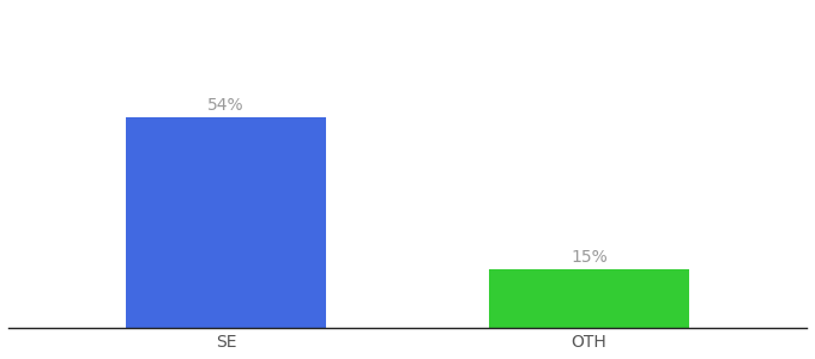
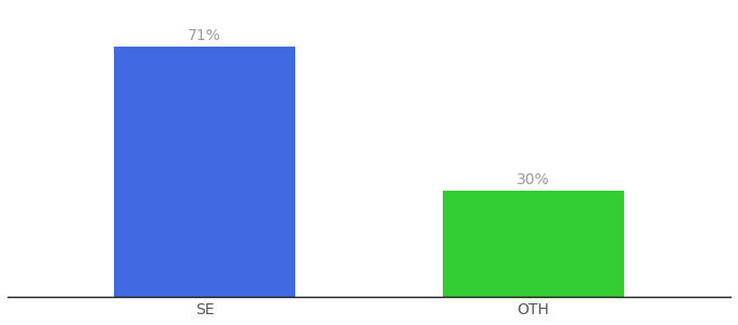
SE: 54% -> 71%
OTH: 15% -> 30%
